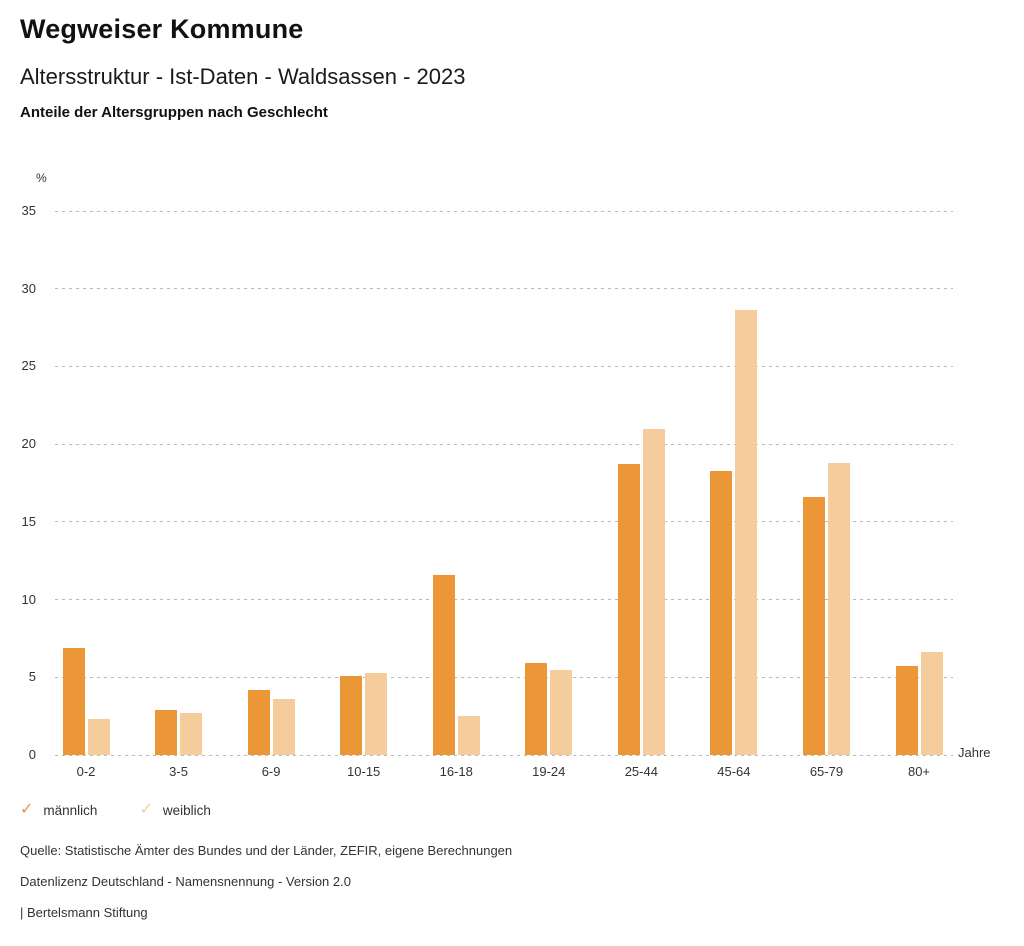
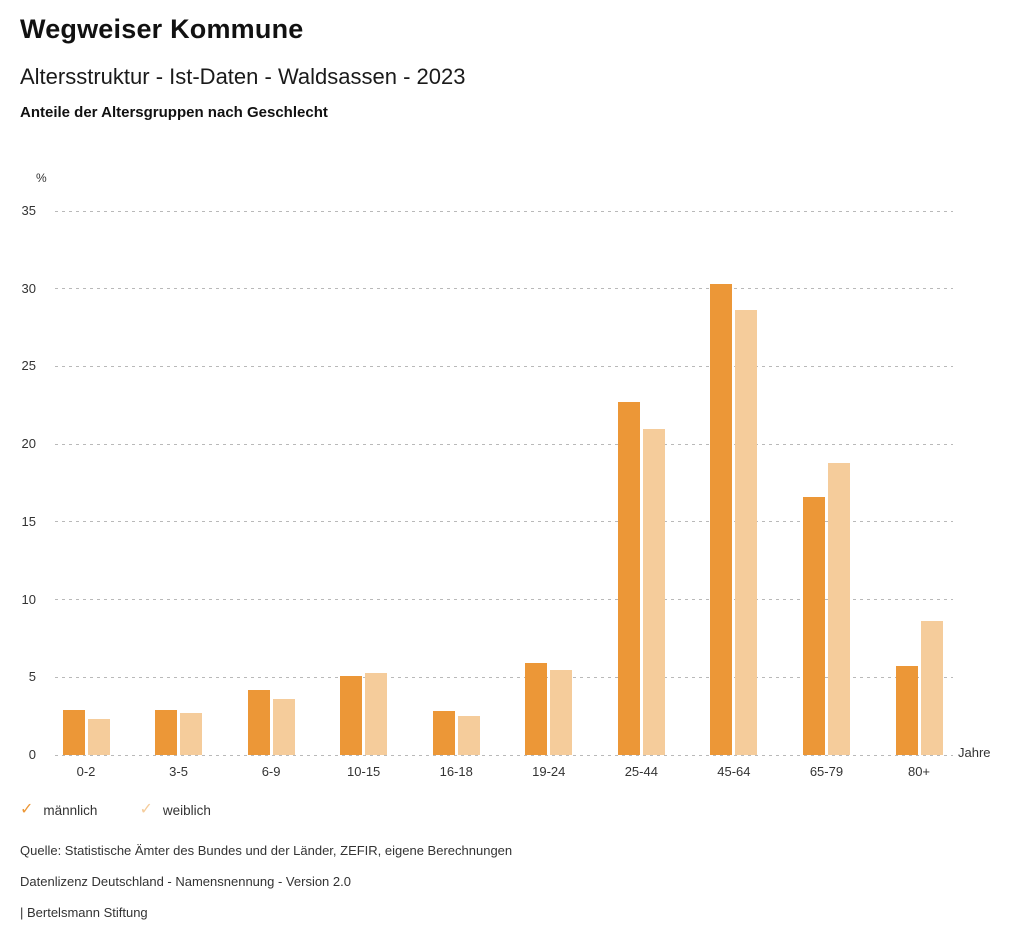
männlich/0-2: 6.9 -> 2.9
männlich/16-18: 11.6 -> 2.8
männlich/25-44: 18.7 -> 22.7
männlich/45-64: 18.3 -> 30.3
weiblich/80+: 6.6 -> 8.6
